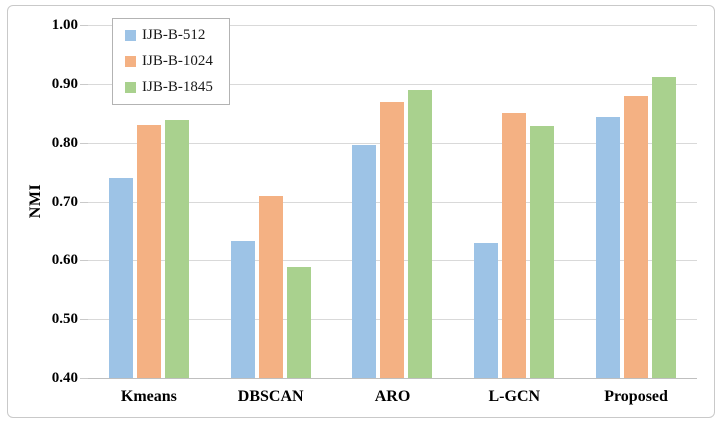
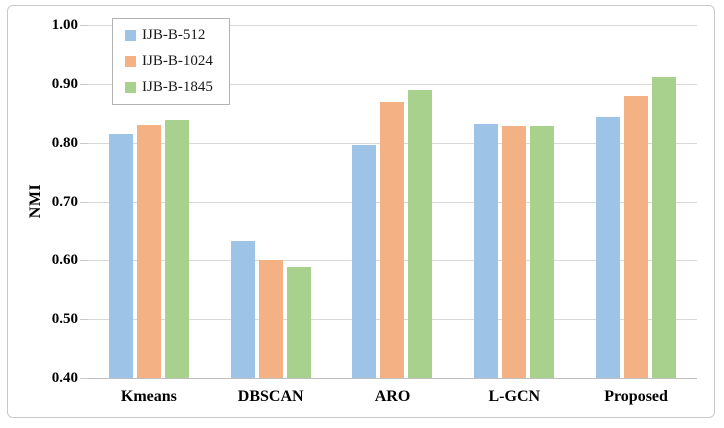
IJB-B-512/Kmeans: 0.74 -> 0.81
IJB-B-1024/DBSCAN: 0.71 -> 0.60
IJB-B-512/L-GCN: 0.63 -> 0.83
IJB-B-1024/L-GCN: 0.85 -> 0.83
